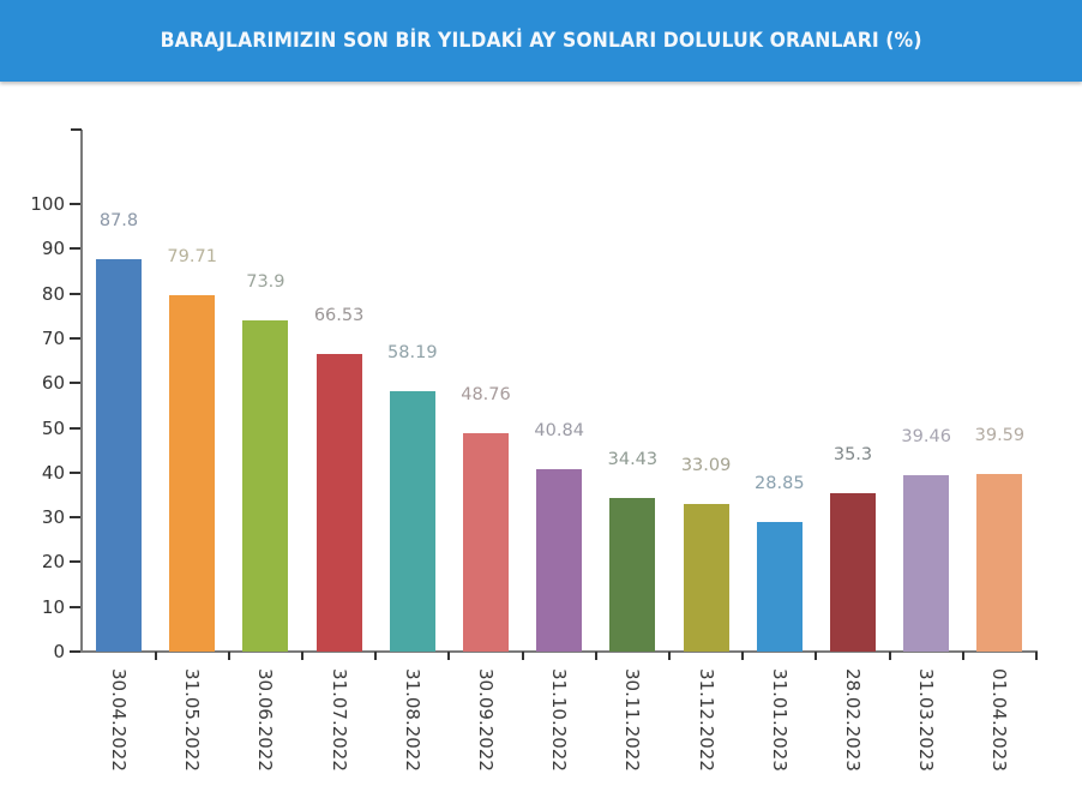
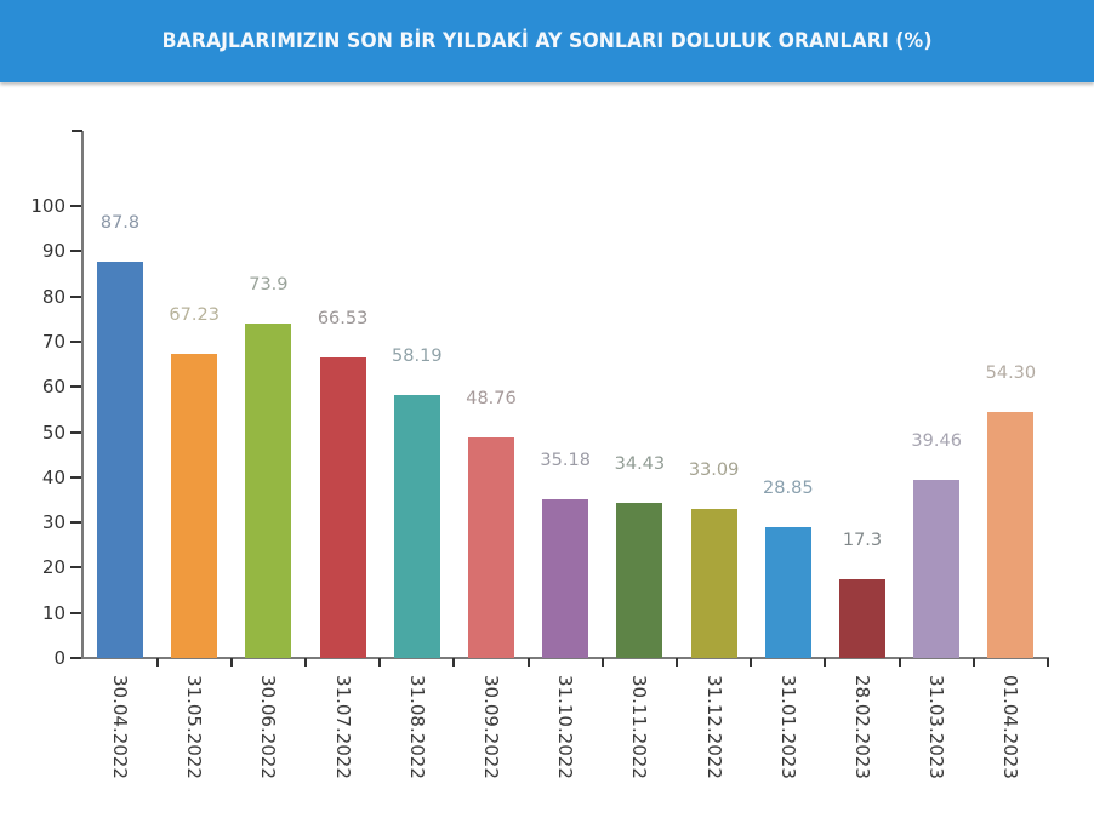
31.05.2022: 79.71 -> 67.23
31.10.2022: 40.84 -> 35.18
28.02.2023: 35.3 -> 17.3
01.04.2023: 39.59 -> 54.30
